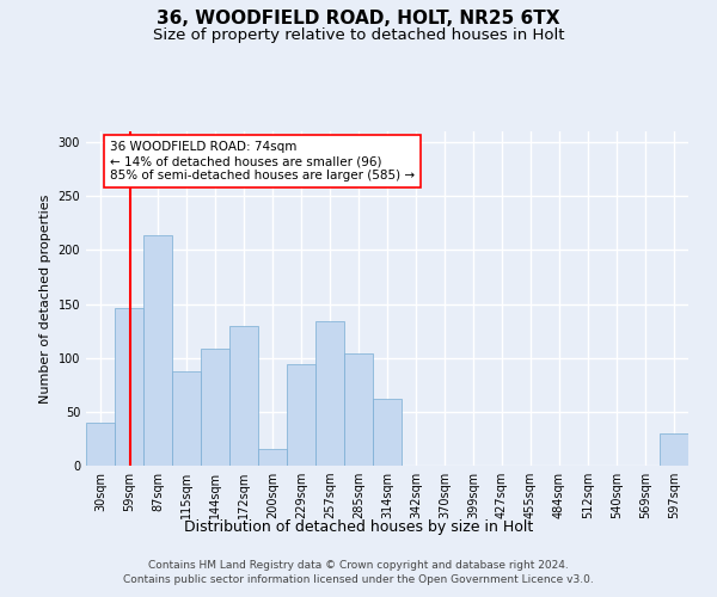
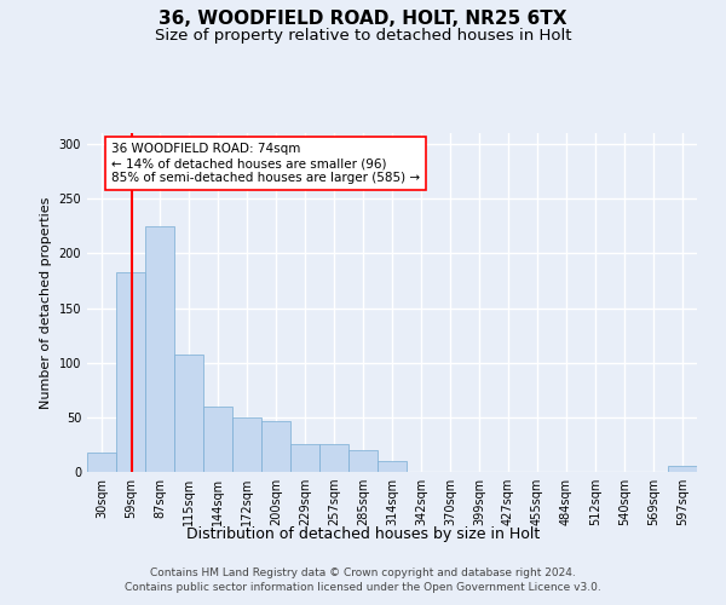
30sqm: 40 -> 18
59sqm: 146 -> 183
87sqm: 214 -> 225
115sqm: 88 -> 107
144sqm: 108 -> 60
172sqm: 130 -> 50
200sqm: 16 -> 47
229sqm: 94 -> 25
257sqm: 134 -> 25
285sqm: 104 -> 20
314sqm: 62 -> 10
597sqm: 30 -> 5
